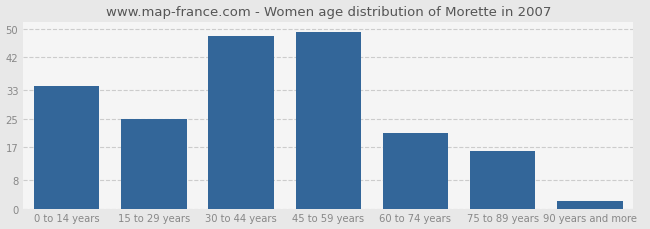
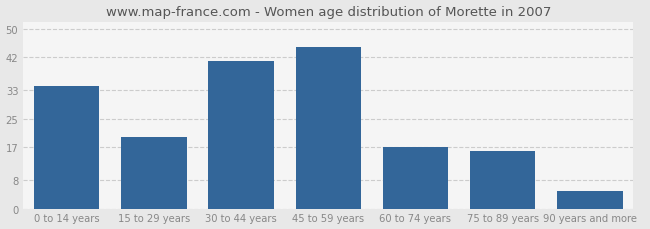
15 to 29 years: 25 -> 20
30 to 44 years: 48 -> 41
45 to 59 years: 49 -> 45
60 to 74 years: 21 -> 17
90 years and more: 2 -> 5
